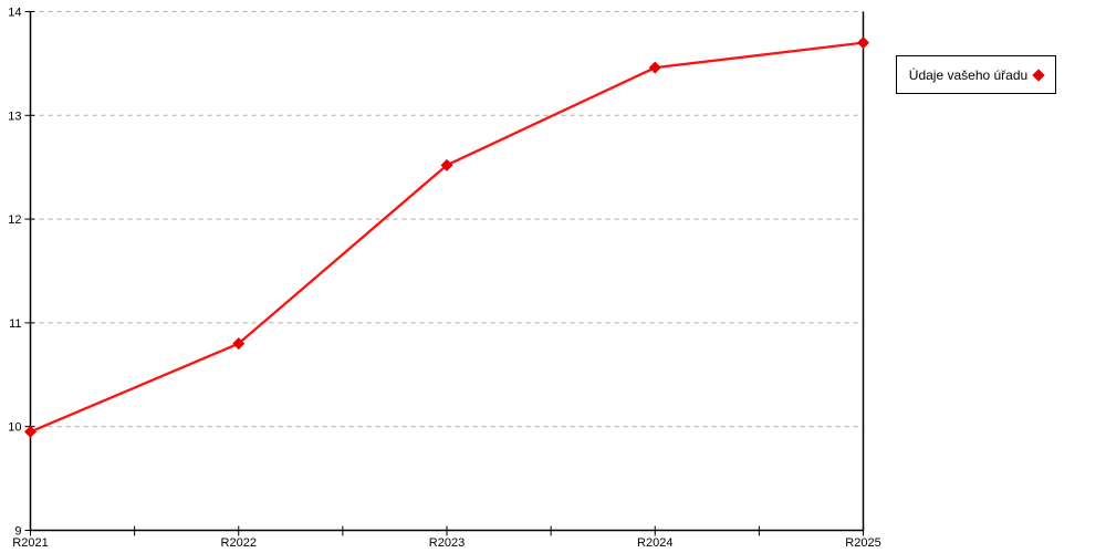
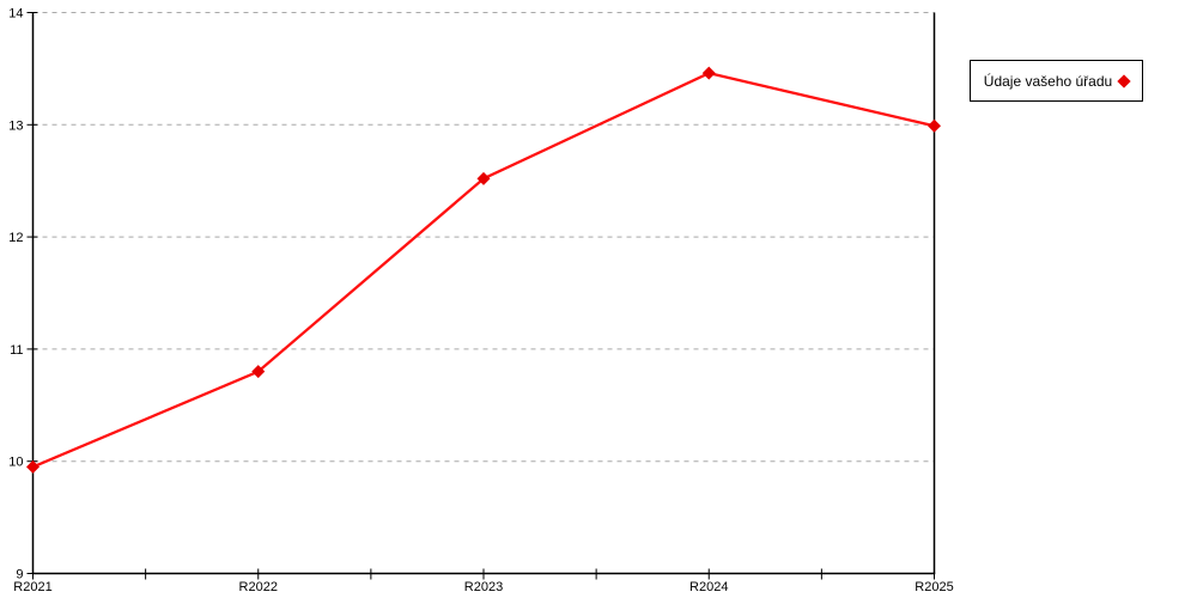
R2025: 13.7 -> 13.0
